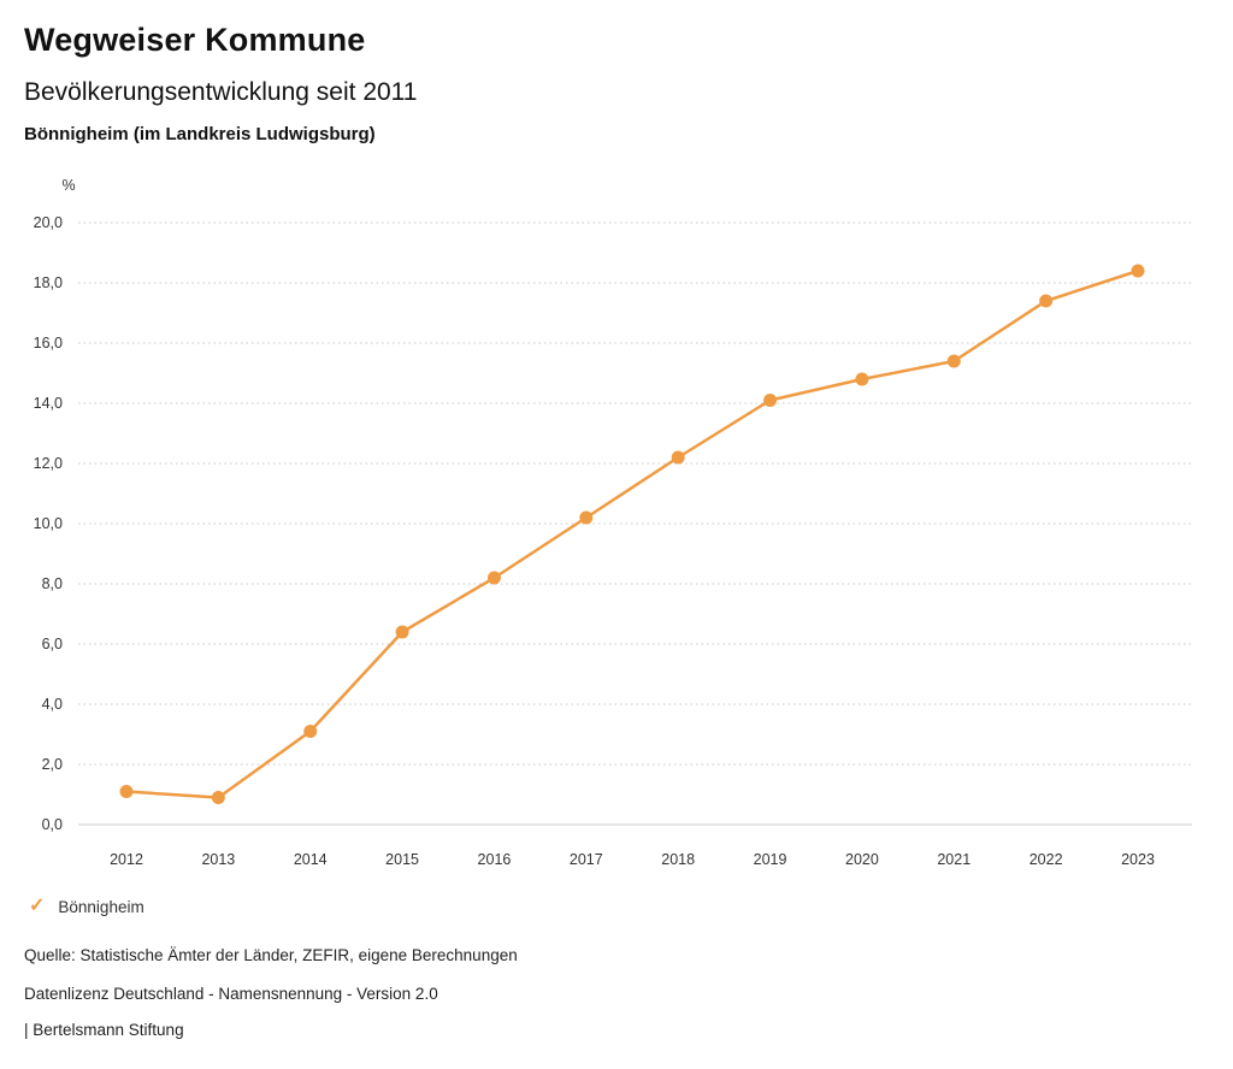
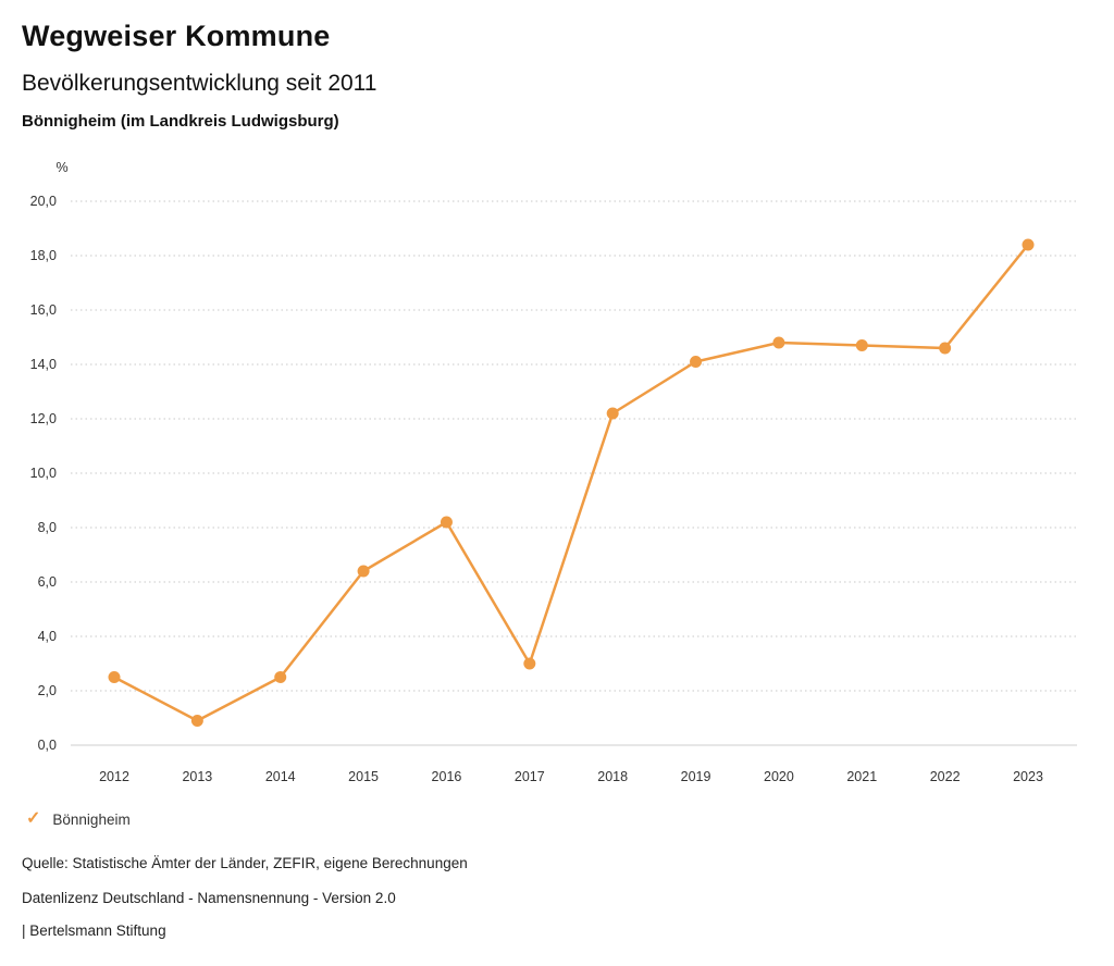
2012: 1,1 -> 2,5
2014: 3,1 -> 2,5
2017: 10,2 -> 3,0
2021: 15,4 -> 14,7
2022: 17,4 -> 14,6
